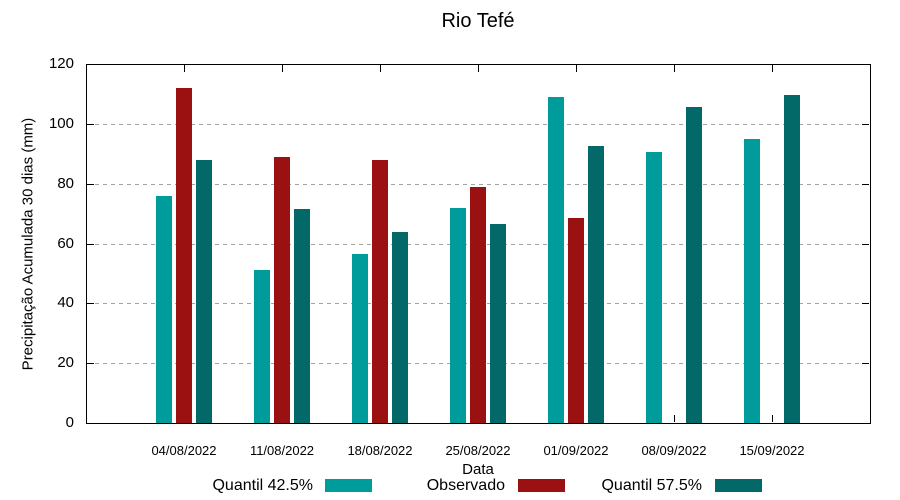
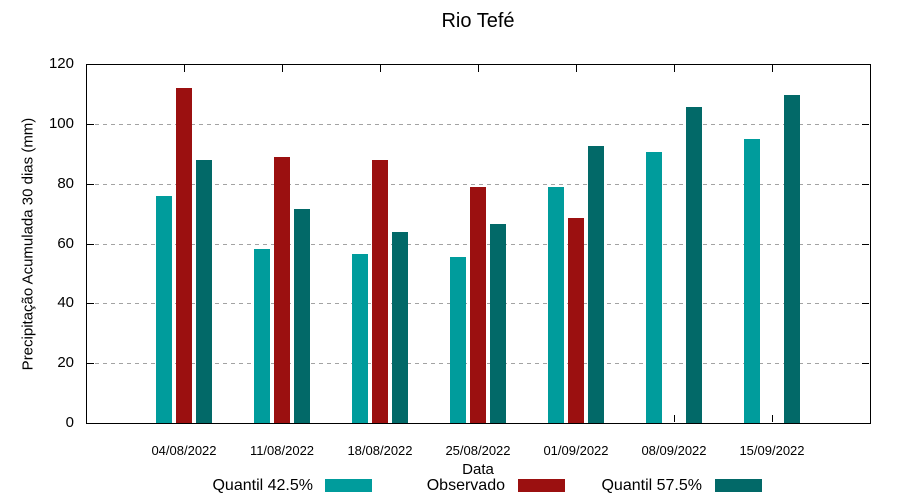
Quantil 42.5%/11/08/2022: 51 -> 58
Quantil 42.5%/25/08/2022: 72 -> 56
Quantil 42.5%/01/09/2022: 109 -> 79
